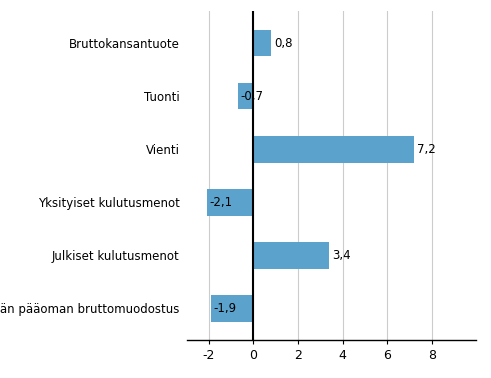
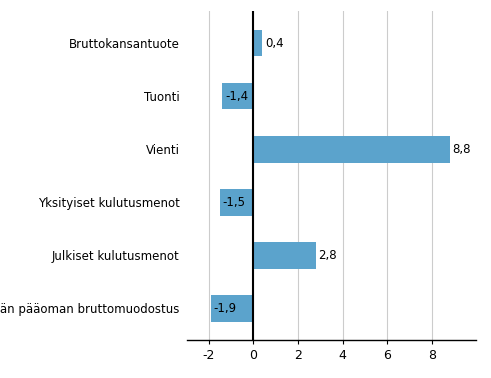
Bruttokansantuote: 0,8 -> 0,4
Tuonti: -0,7 -> -1,4
Vienti: 7,2 -> 8,8
Yksityiset kulutusmenot: -2,1 -> -1,5
Julkiset kulutusmenot: 3,4 -> 2,8
